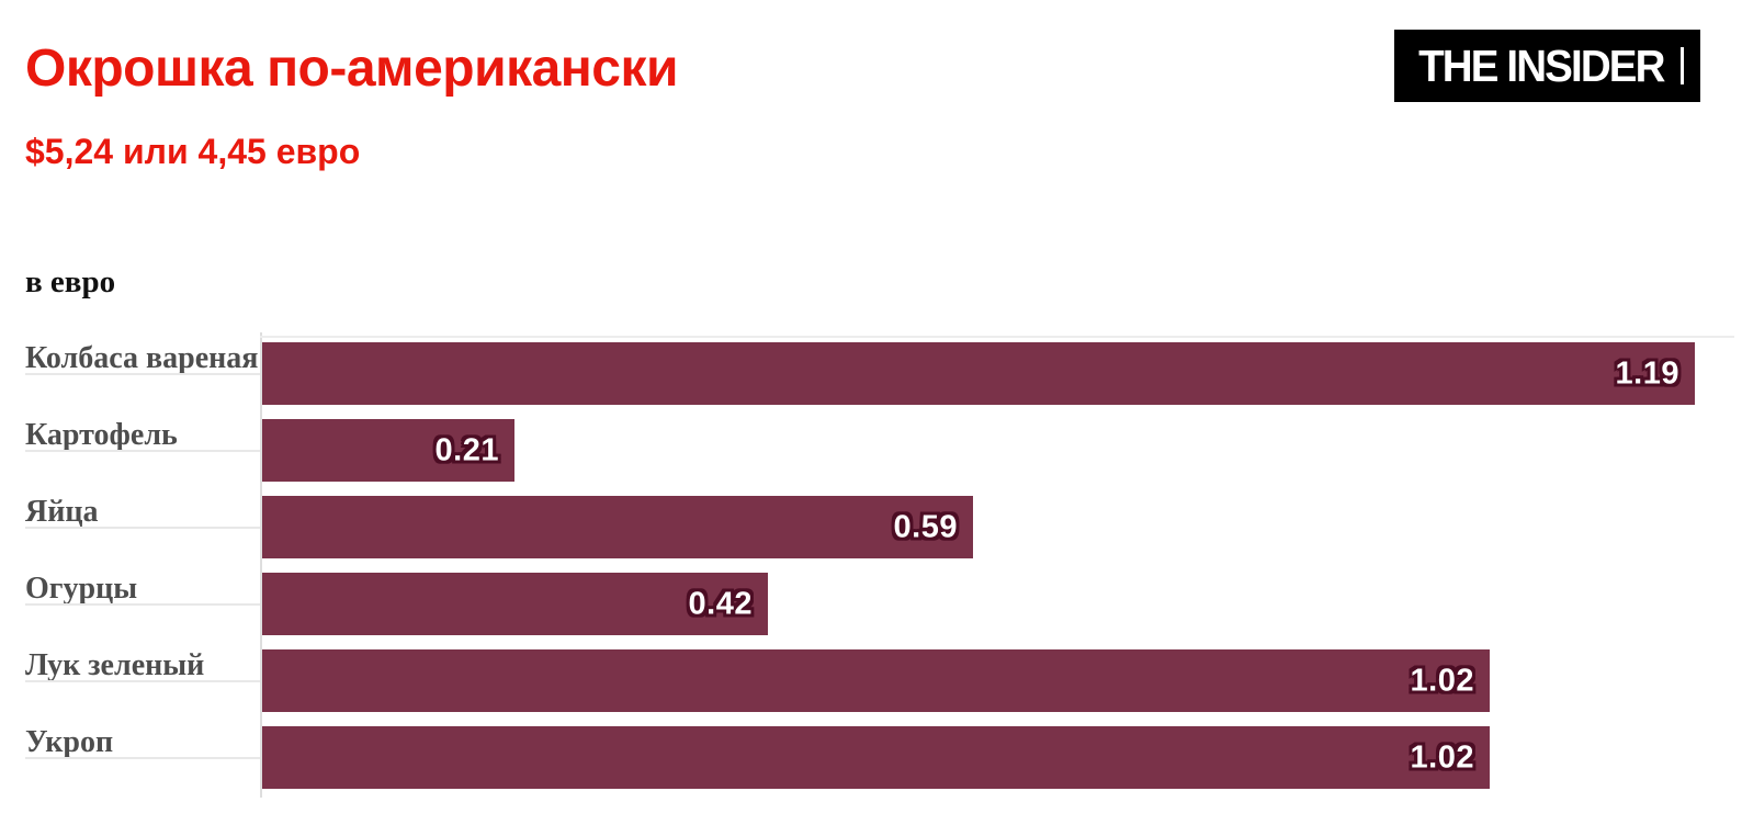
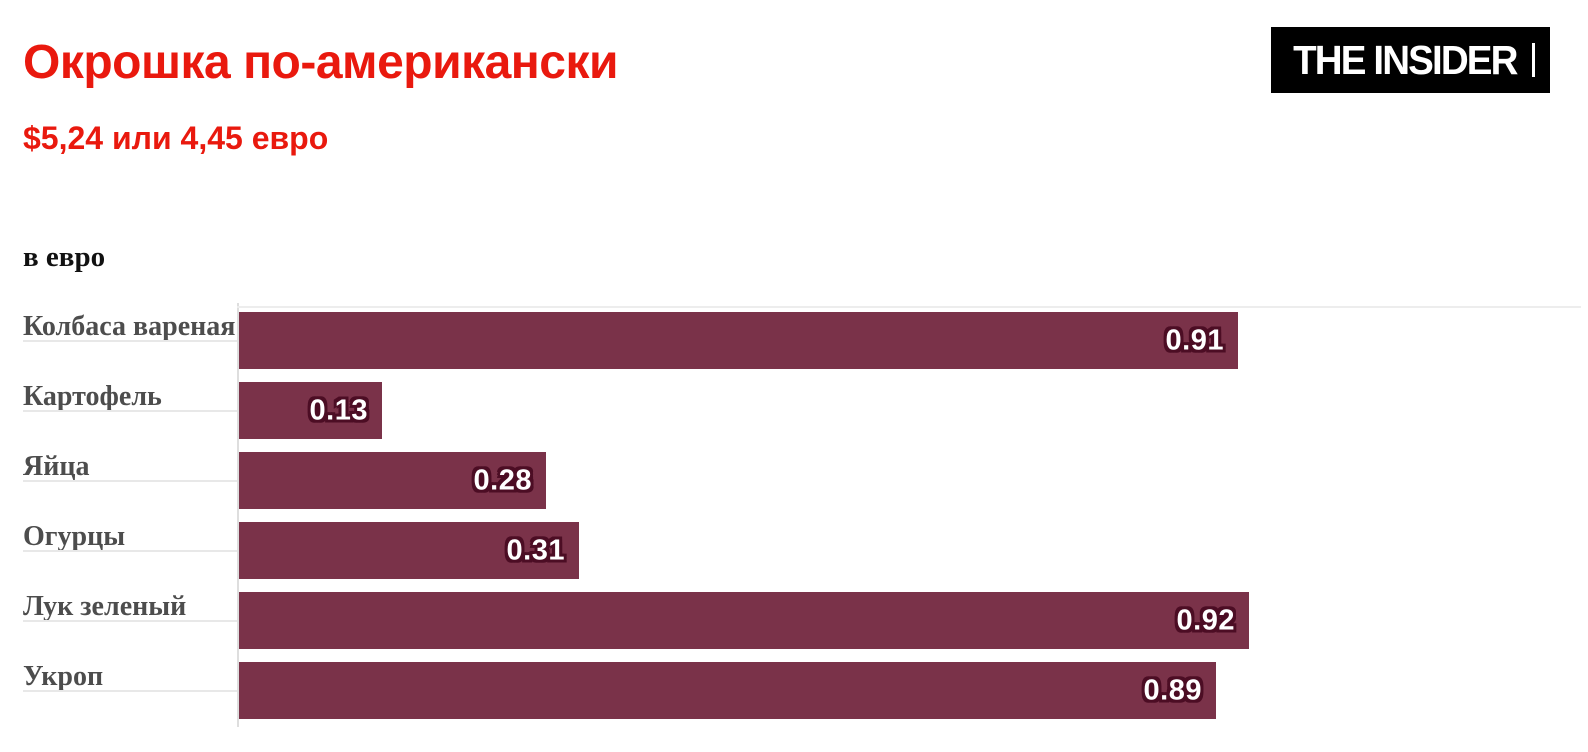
Колбаса вареная: 1.19 -> 0.91
Картофель: 0.21 -> 0.13
Яйца: 0.59 -> 0.28
Огурцы: 0.42 -> 0.31
Лук зеленый: 1.02 -> 0.92
Укроп: 1.02 -> 0.89
